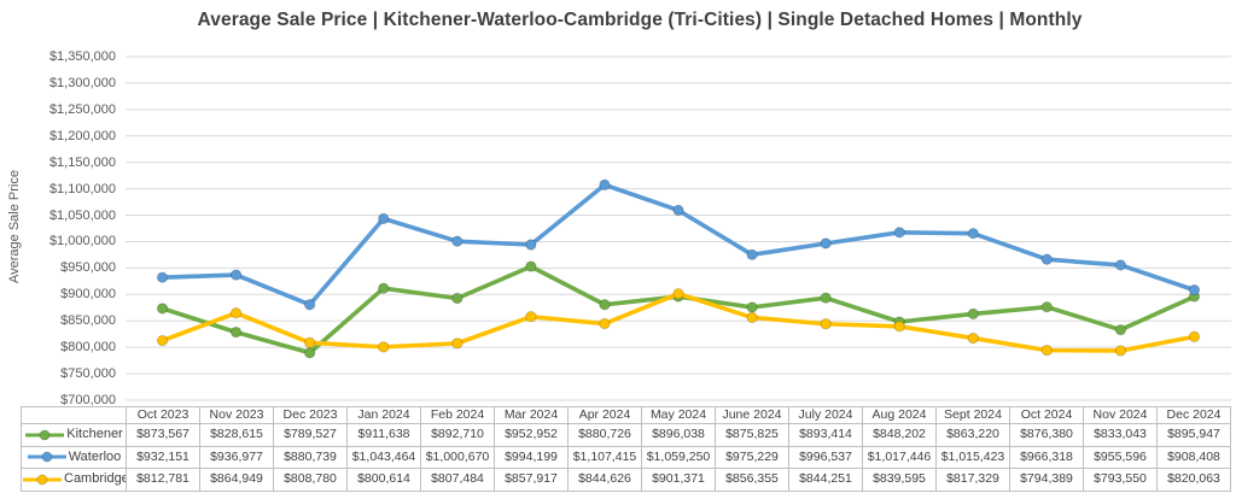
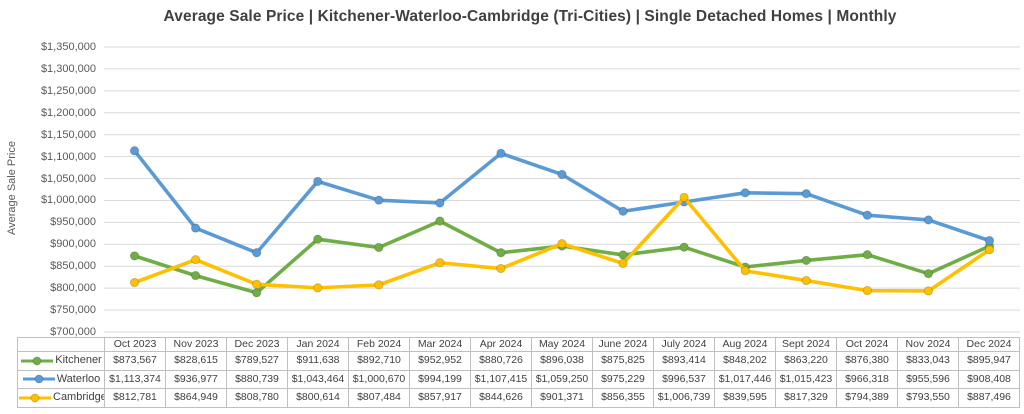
Waterloo/Oct 2023: $932,151 -> $1,113,374
Cambridge/July 2024: $844,251 -> $1,006,739
Cambridge/Dec 2024: $820,063 -> $887,496
